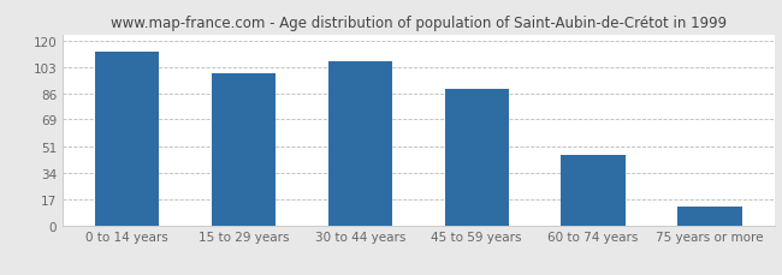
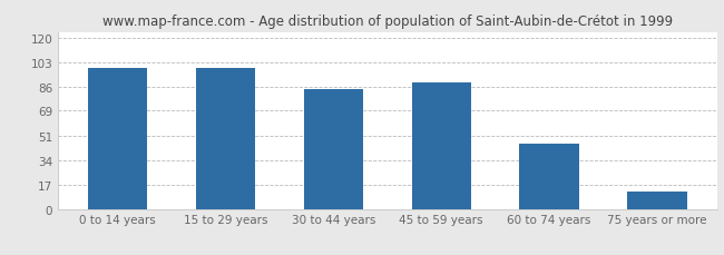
0 to 14 years: 113 -> 99
30 to 44 years: 107 -> 84
